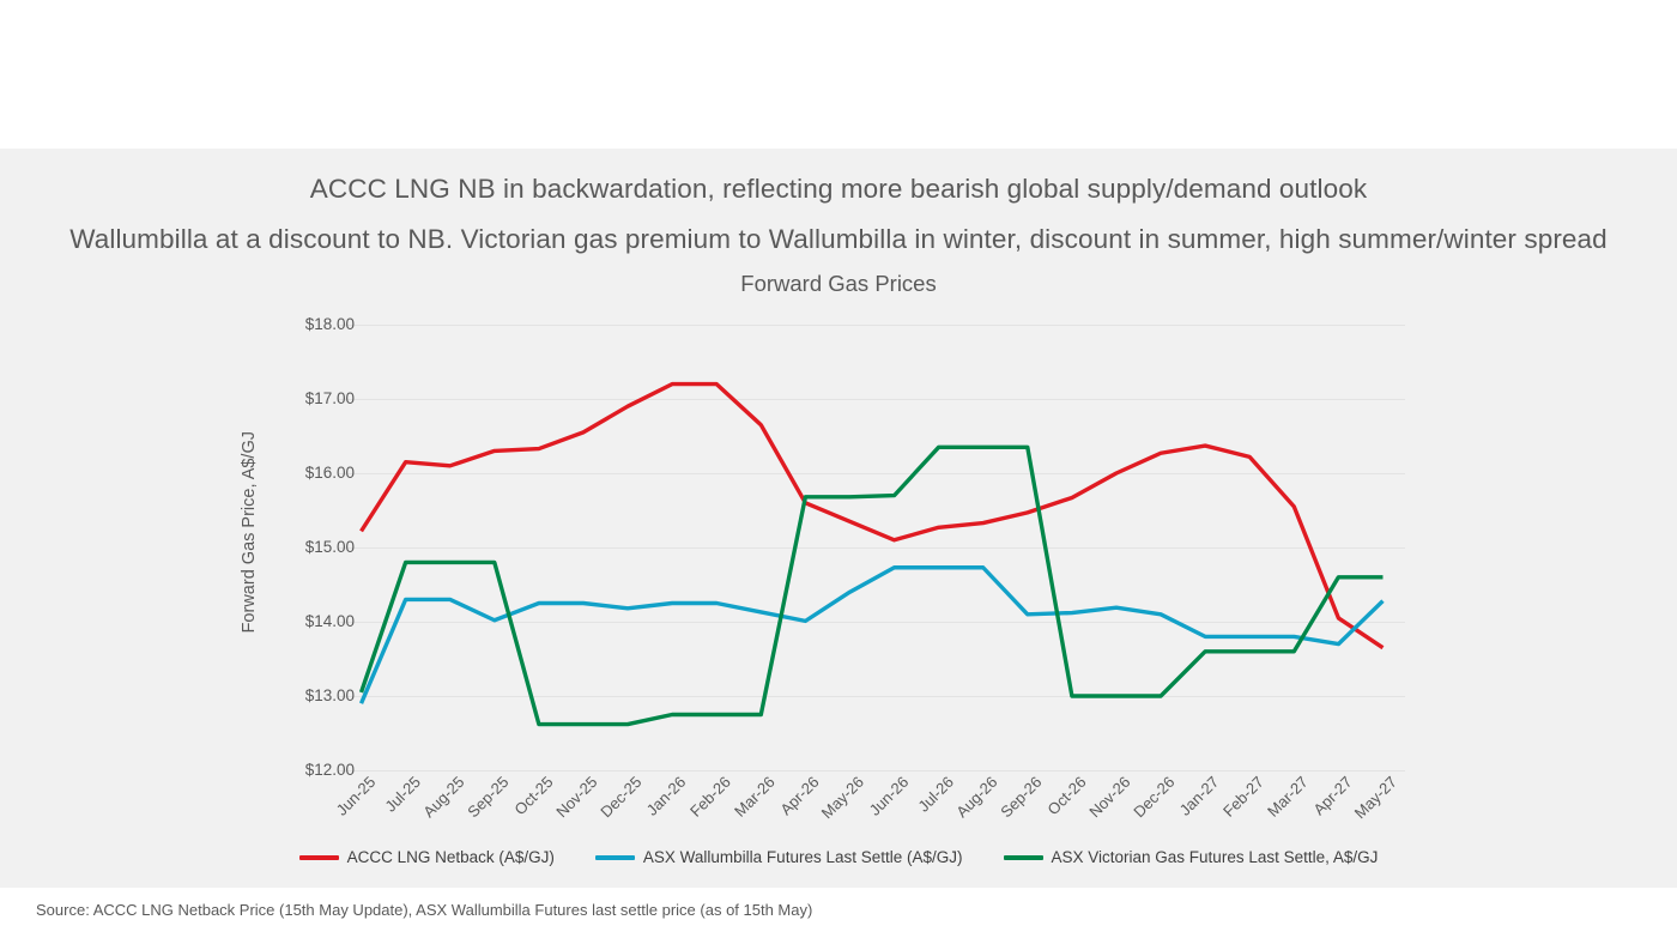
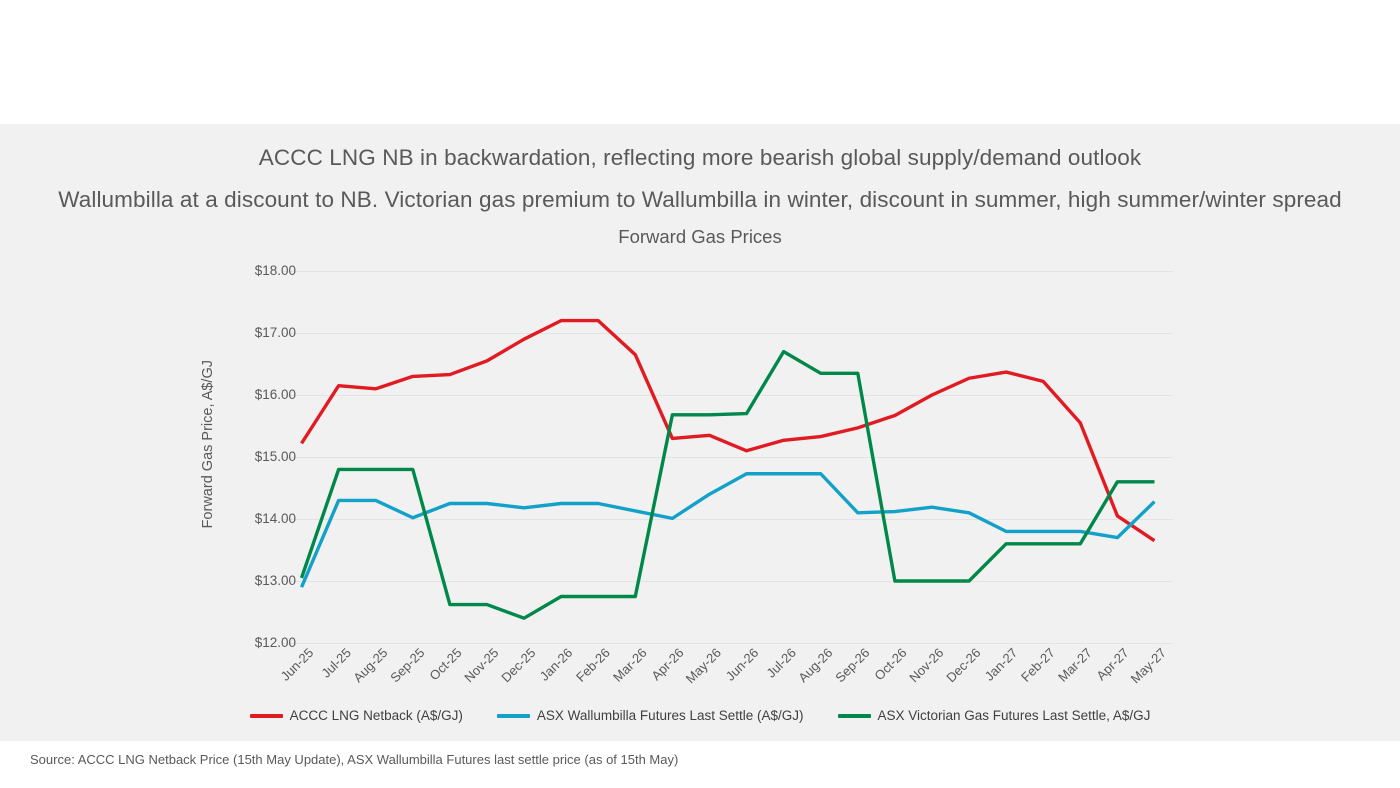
ASX Victorian Gas Futures Last Settle, A$/GJ/Dec-25: $12.6 -> $12.4
ACCC LNG Netback (A$/GJ)/Apr-26: $15.6 -> $15.3
ASX Victorian Gas Futures Last Settle, A$/GJ/Jul-26: $16.4 -> $16.7
